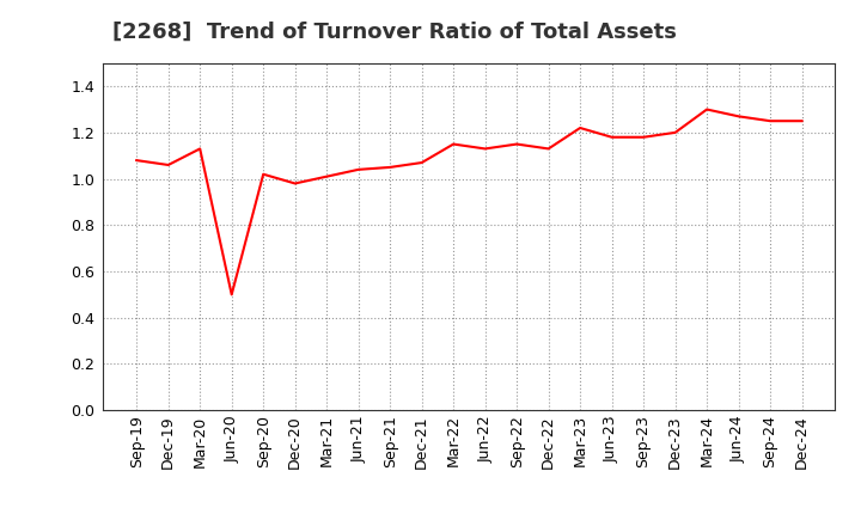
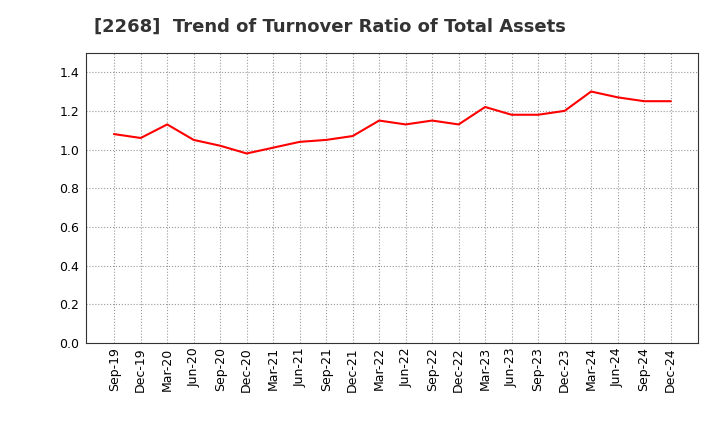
Jun-20: 0.50 -> 1.05
